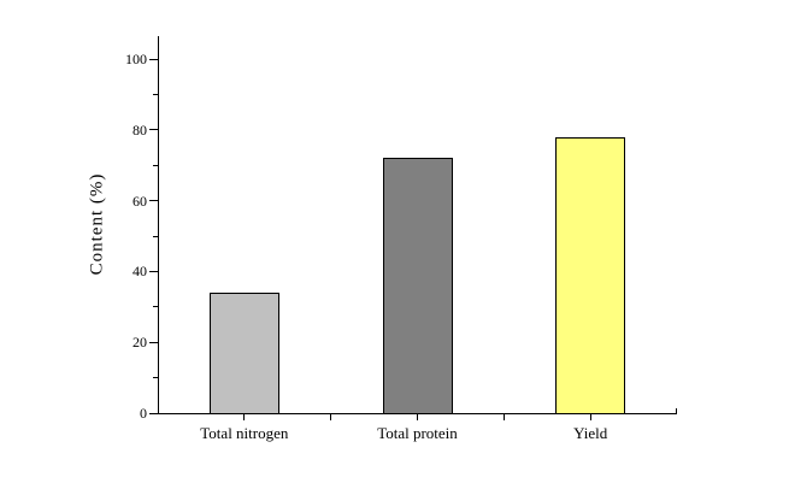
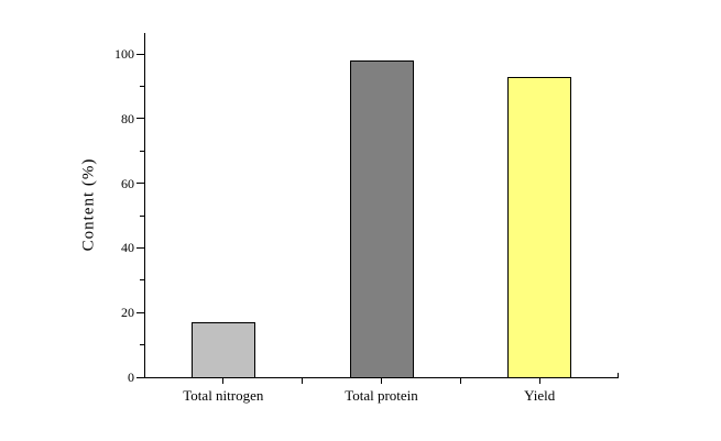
Total nitrogen: 34 -> 17
Total protein: 72 -> 98
Yield: 78 -> 93
